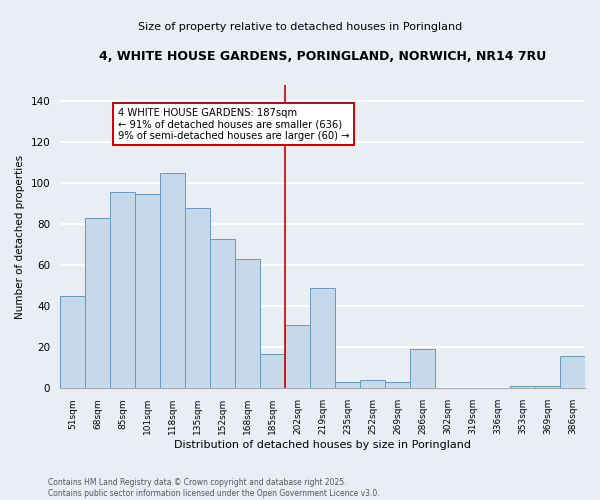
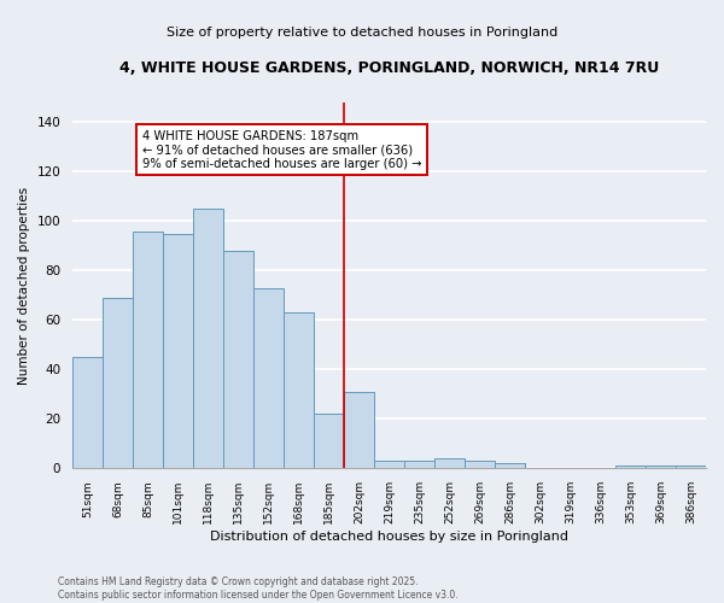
68sqm: 83 -> 69
185sqm: 17 -> 22
219sqm: 49 -> 3
286sqm: 19 -> 2
386sqm: 16 -> 1
